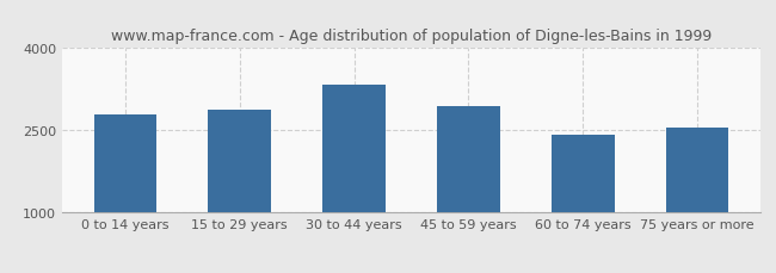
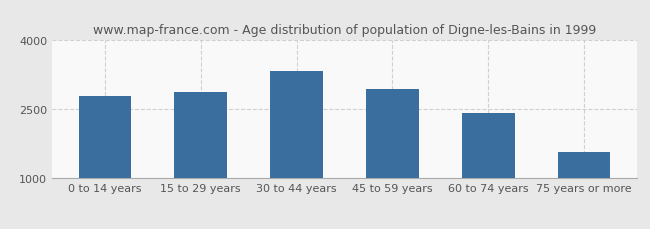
75 years or more: 2550 -> 1580
